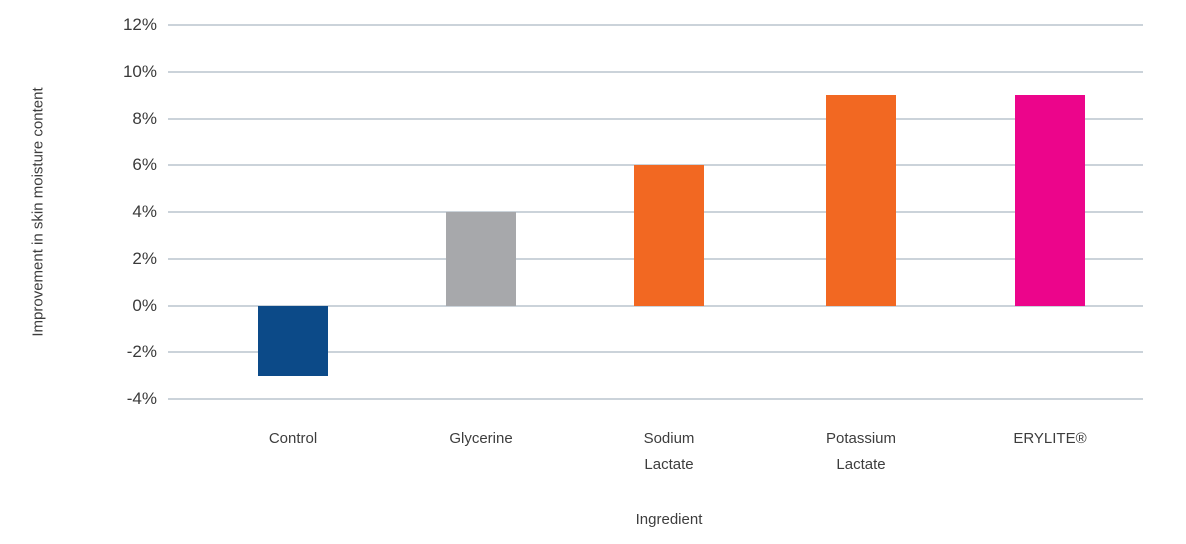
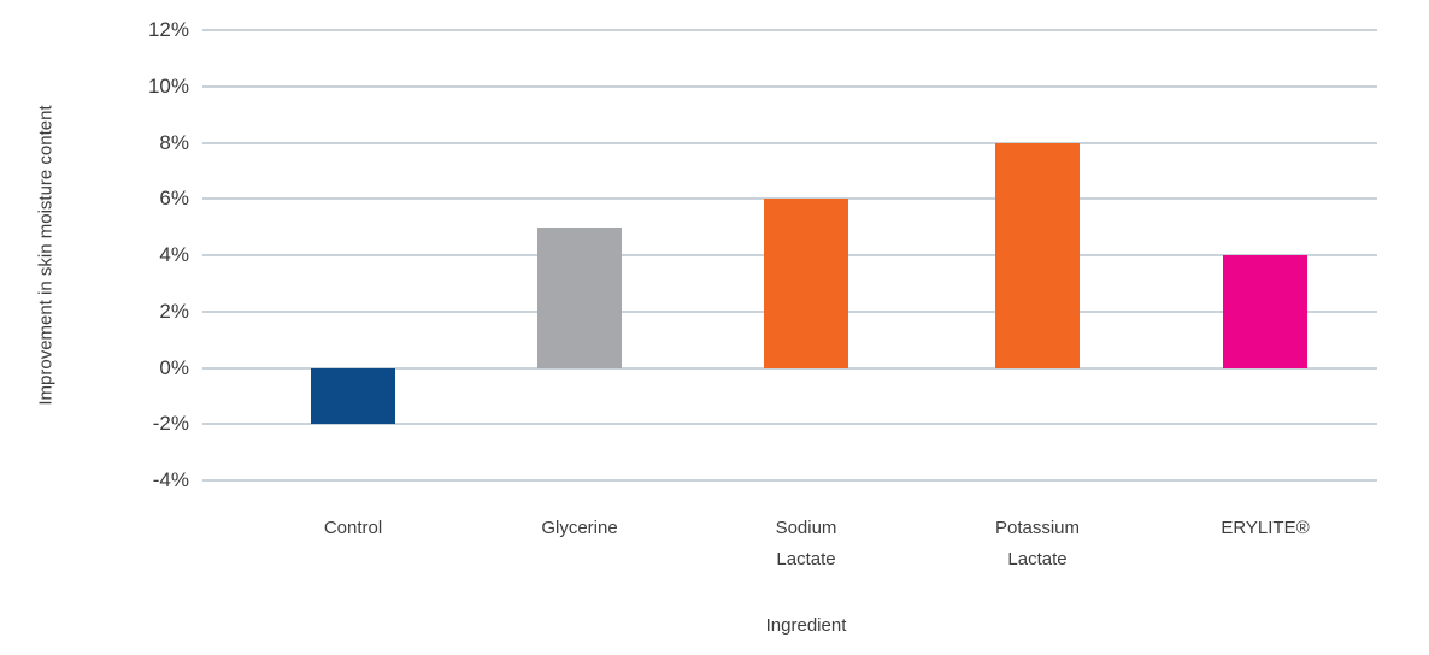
Control: -3% -> -2%
Glycerine: 4% -> 5%
Potassium Lactate: 9% -> 8%
ERYLITE®: 9% -> 4%
